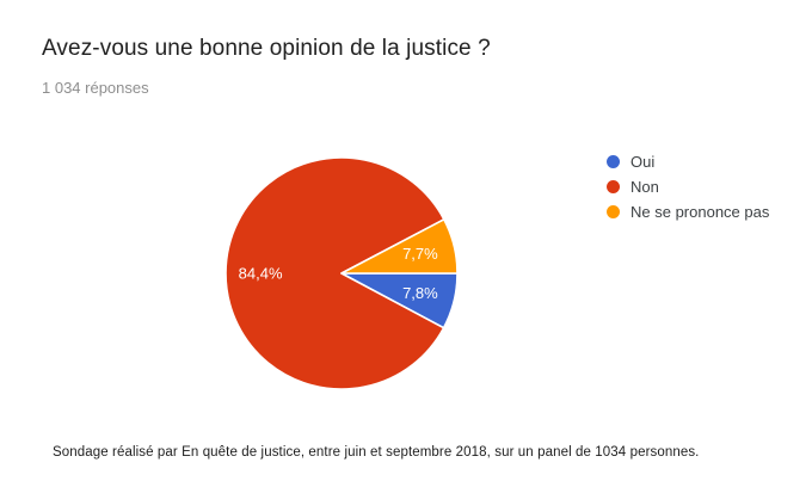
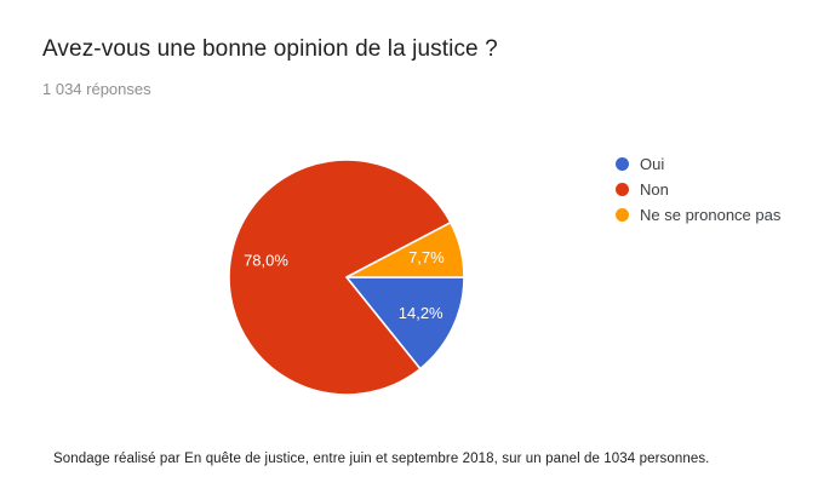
Oui: 7,8% -> 14,2%
Non: 84,4% -> 78,0%
